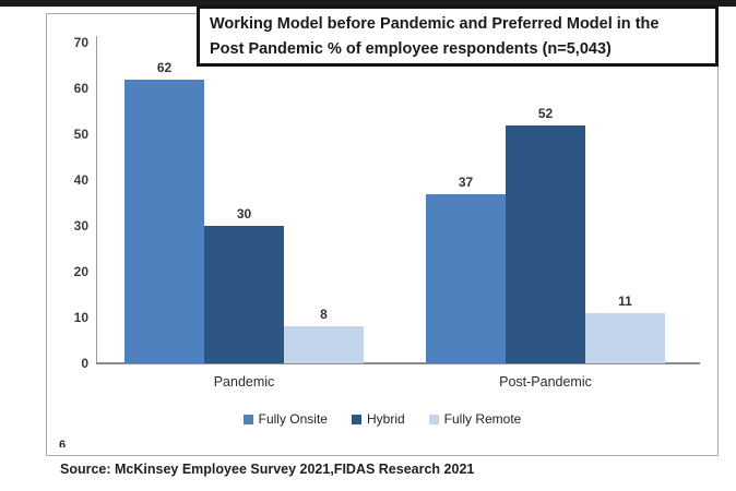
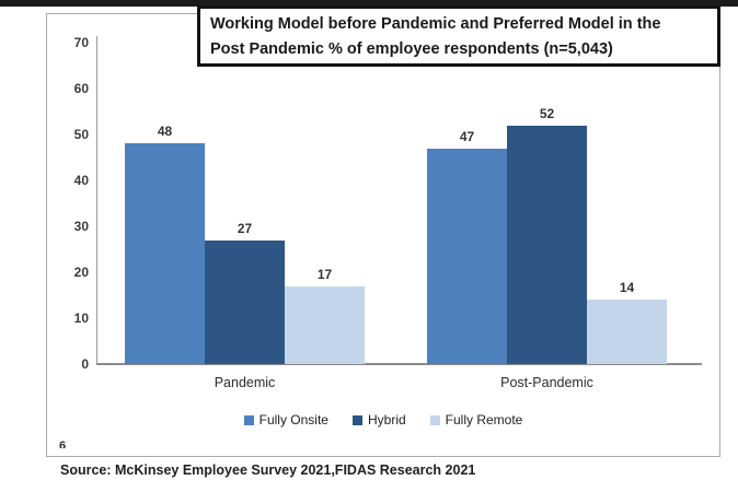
Fully Onsite/Pandemic: 62 -> 48
Hybrid/Pandemic: 30 -> 27
Fully Remote/Pandemic: 8 -> 17
Fully Onsite/Post-Pandemic: 37 -> 47
Fully Remote/Post-Pandemic: 11 -> 14
